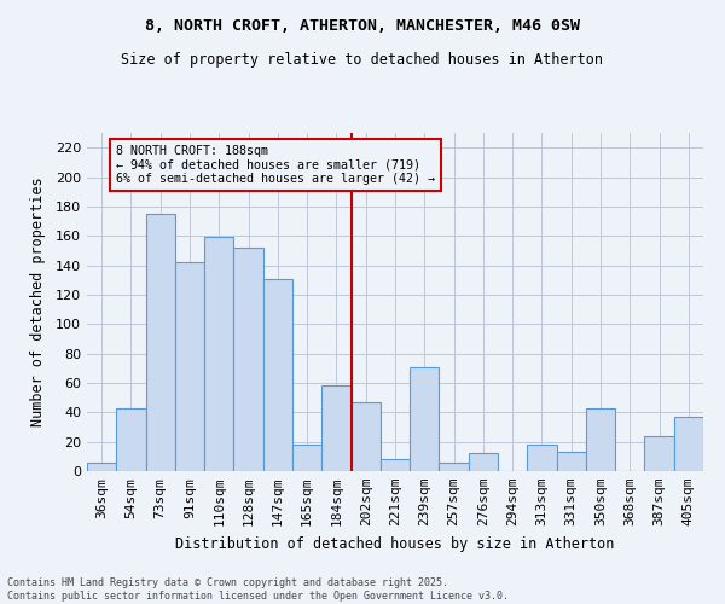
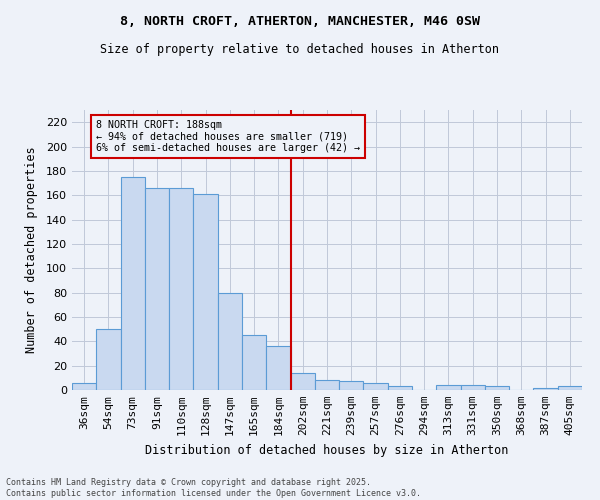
54sqm: 43 -> 50
91sqm: 142 -> 166
110sqm: 159 -> 166
128sqm: 152 -> 161
147sqm: 131 -> 80
165sqm: 18 -> 45
184sqm: 58 -> 36
202sqm: 47 -> 14
239sqm: 71 -> 7
276sqm: 12 -> 3
313sqm: 18 -> 4
331sqm: 13 -> 4
350sqm: 43 -> 3
387sqm: 24 -> 2
405sqm: 37 -> 3
